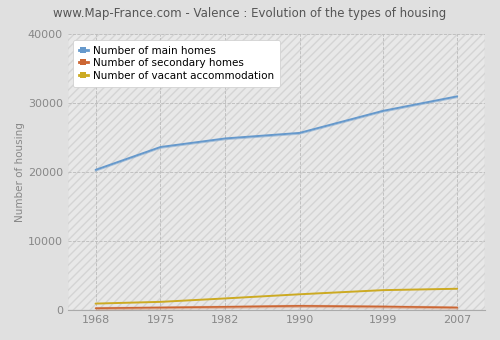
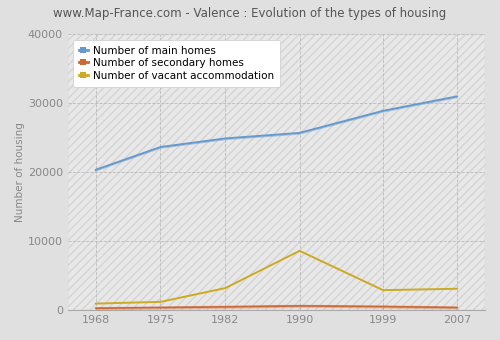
Number of vacant accommodation/1982: 1700 -> 3200
Number of vacant accommodation/1990: 2300 -> 8600
